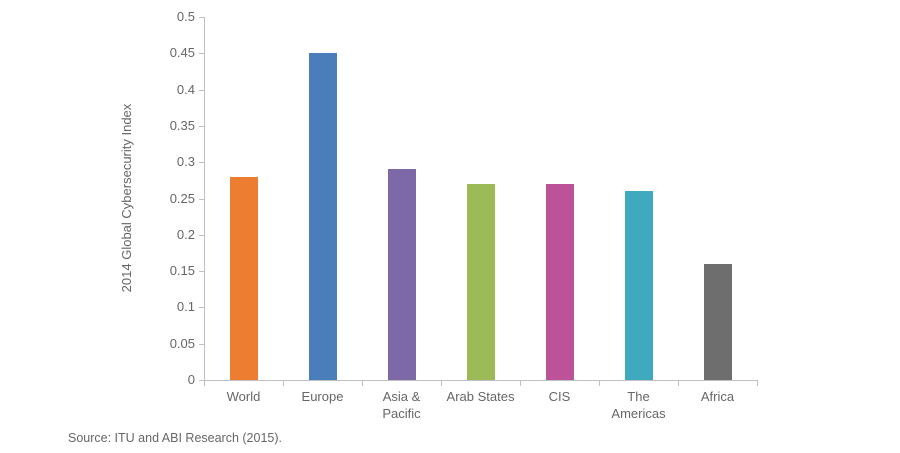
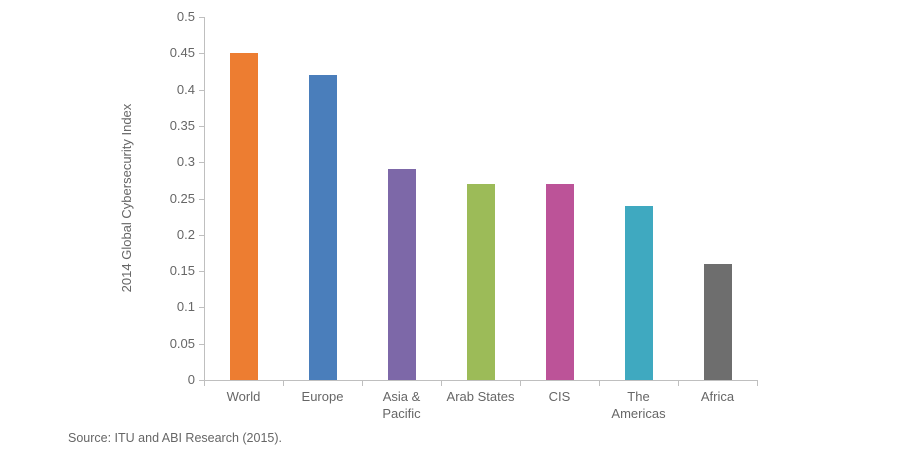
World: 0.28 -> 0.45
Europe: 0.45 -> 0.42
The Americas: 0.26 -> 0.24
